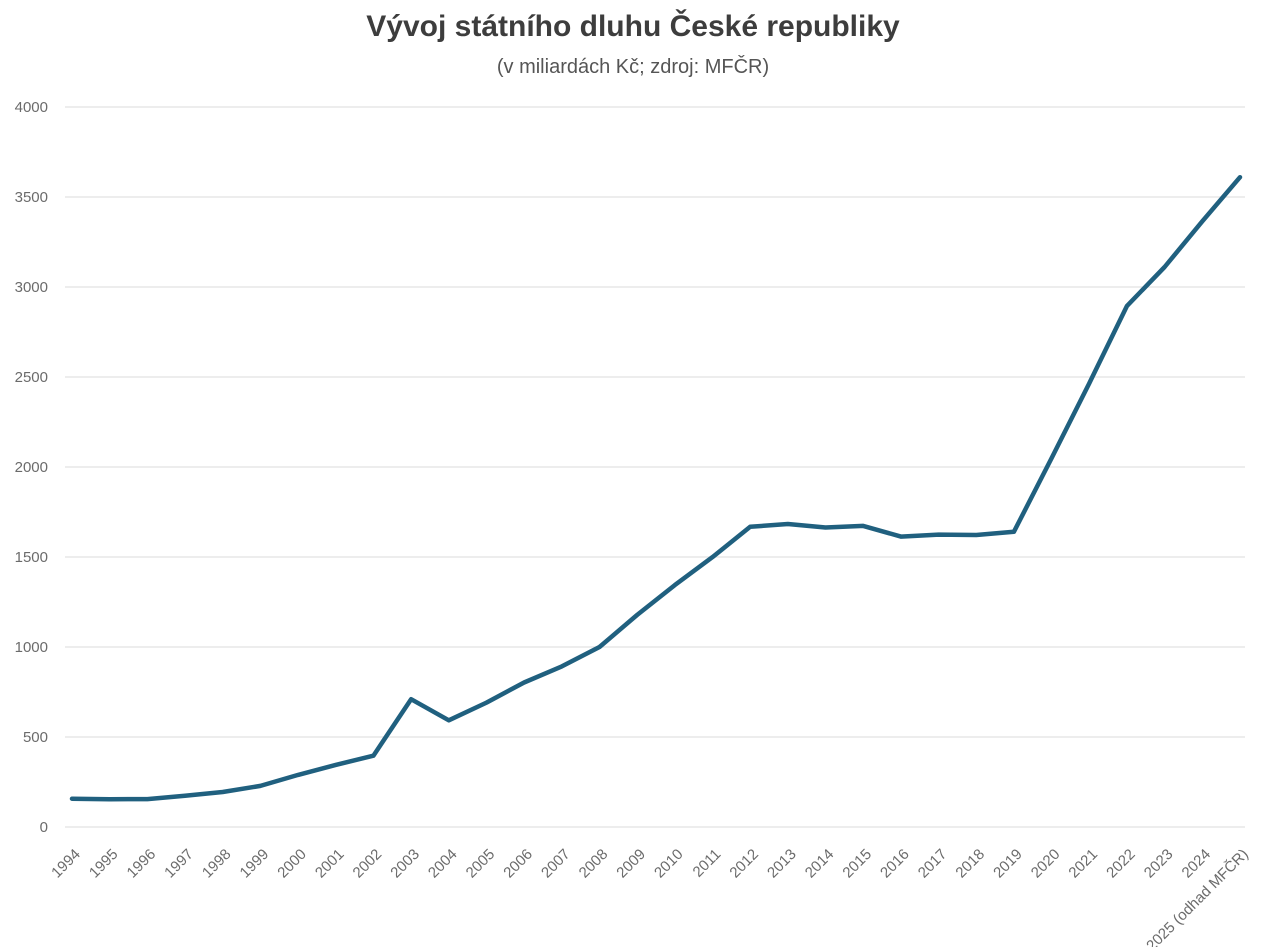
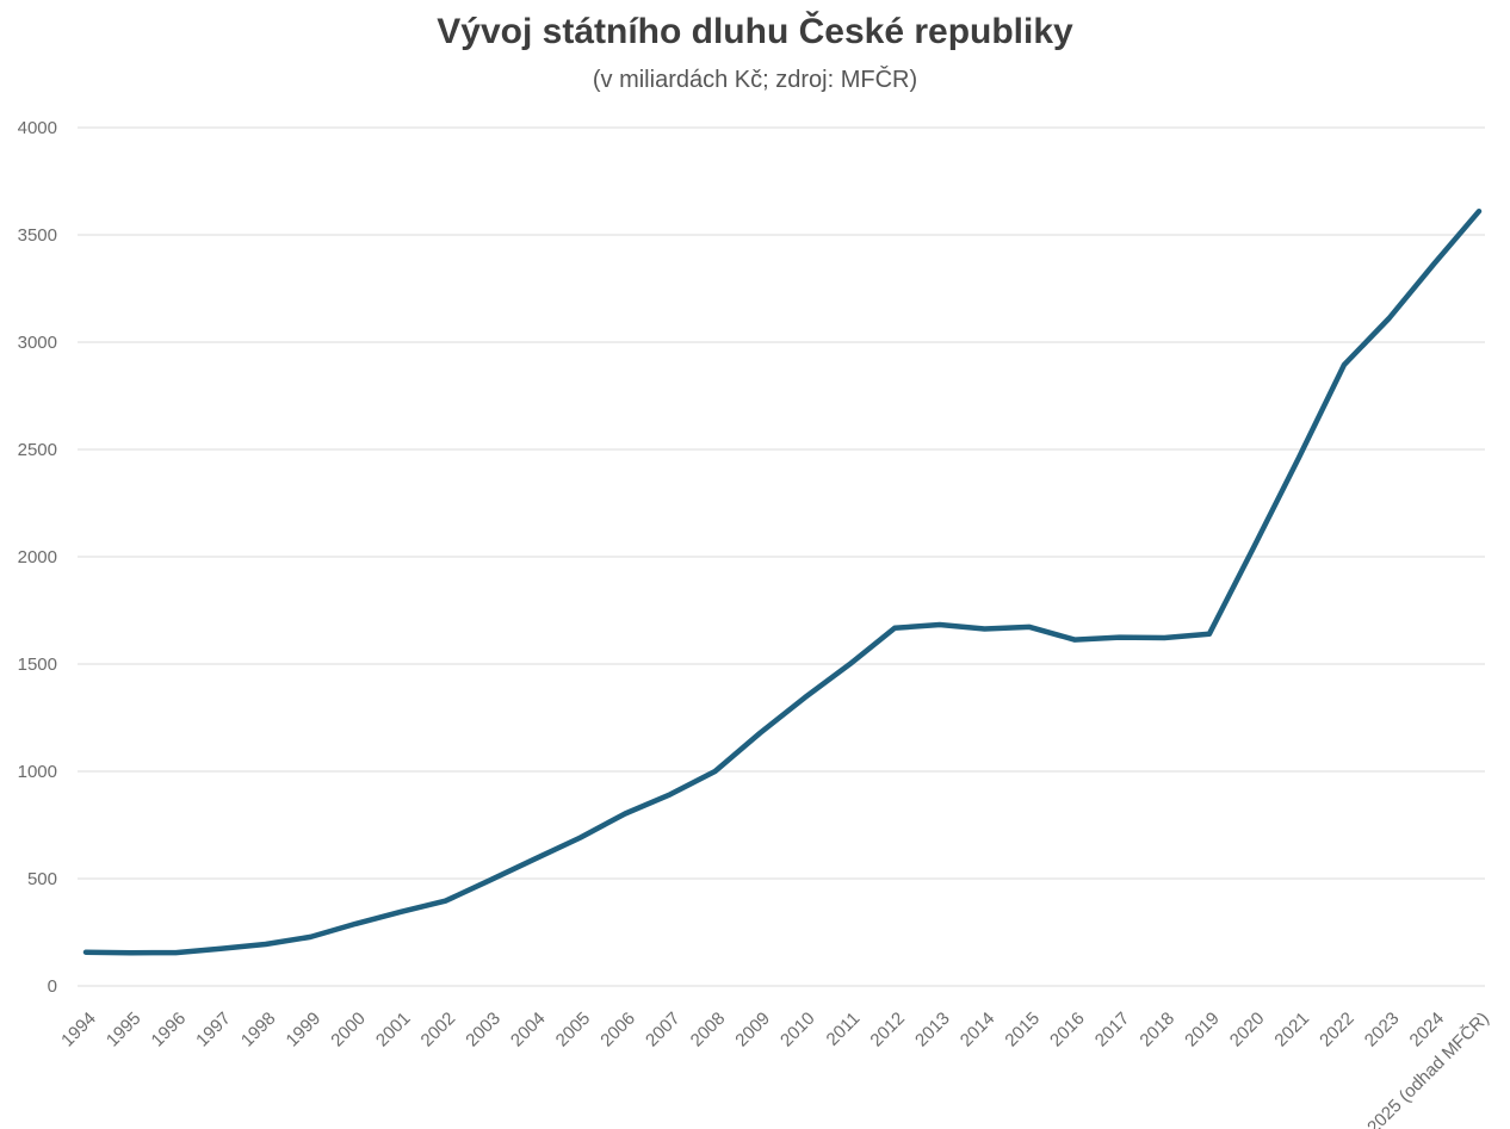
2003: 710 -> 490
